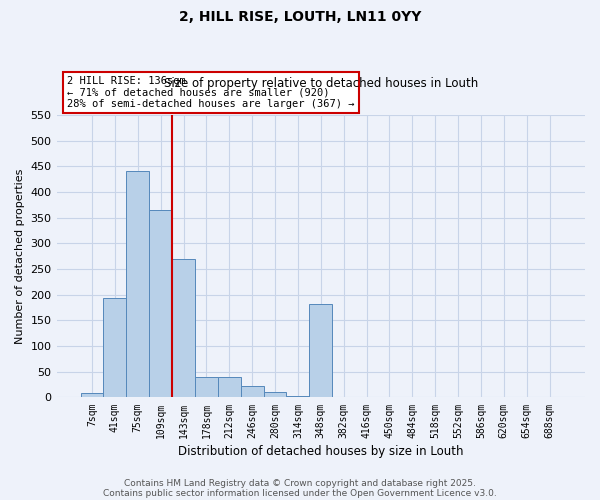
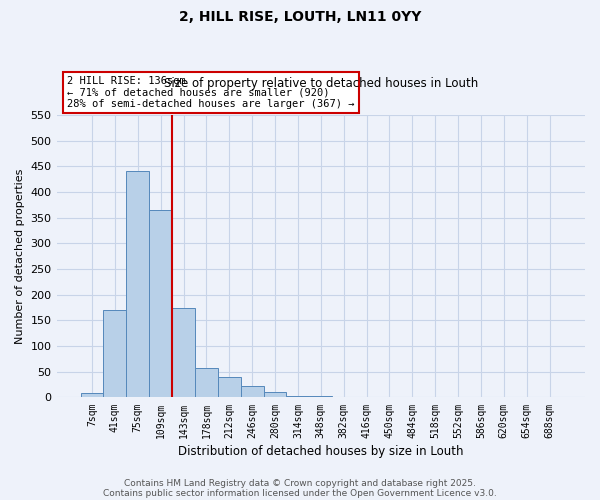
41sqm: 194 -> 170
143sqm: 270 -> 175
178sqm: 40 -> 57
348sqm: 182 -> 3
